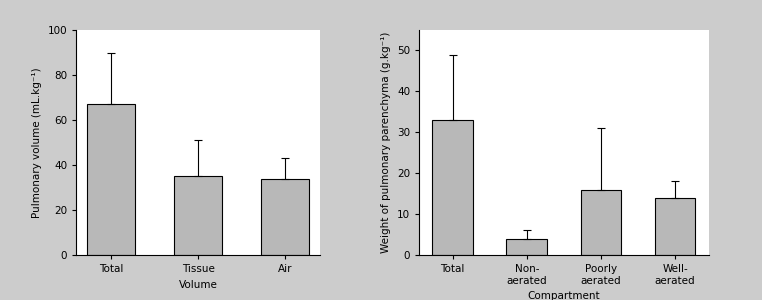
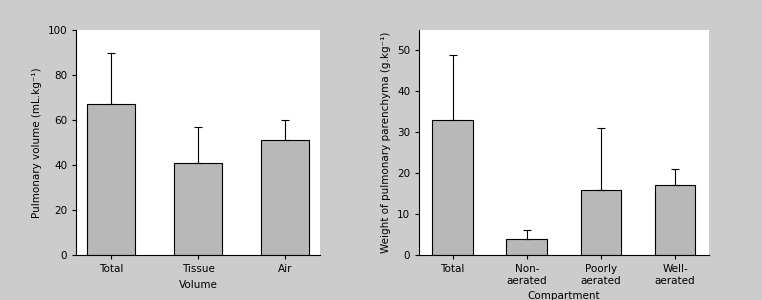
Tissue: 35 -> 41
Air: 34 -> 51
Well- aerated: 14 -> 17
